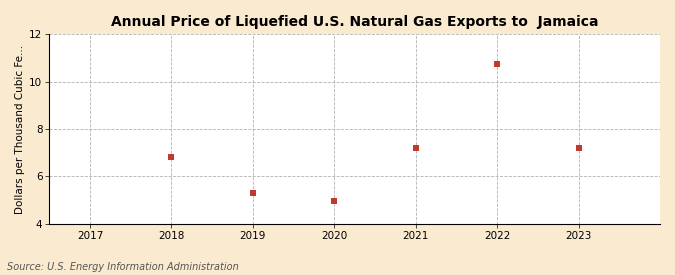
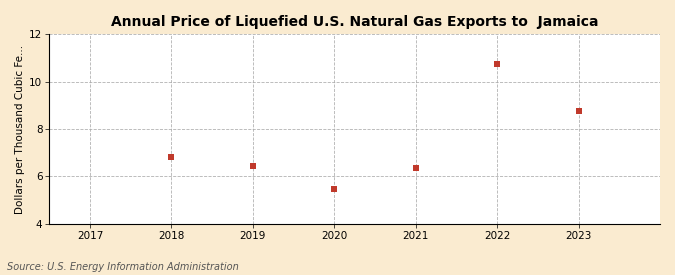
2019: 5.28 -> 6.45
2020: 4.95 -> 5.45
2021: 7.20 -> 6.35
2023: 7.20 -> 8.75
